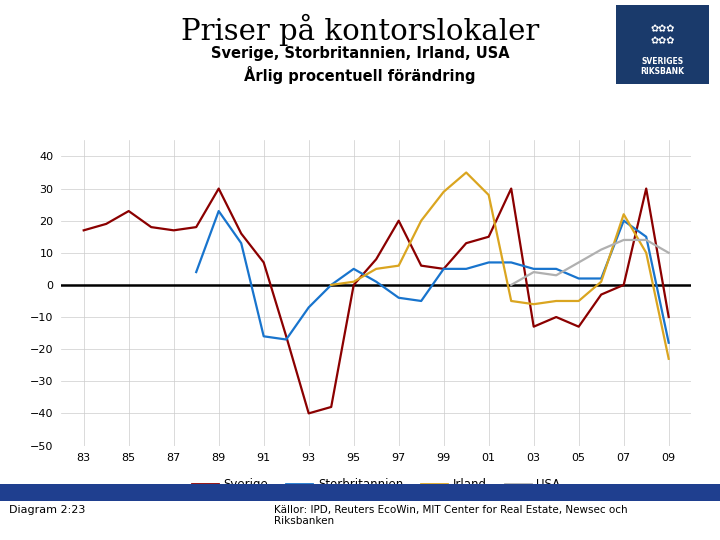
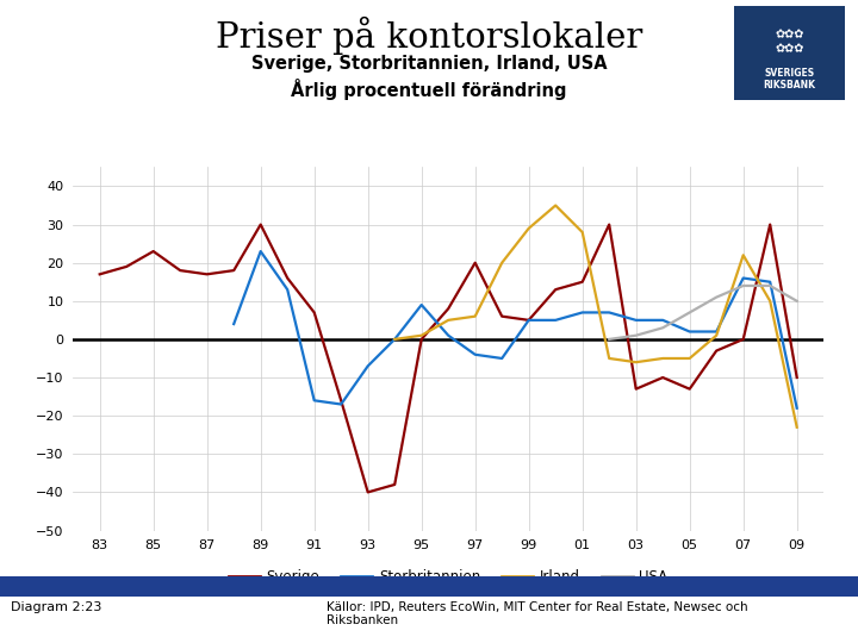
Storbritannien/95: 5 -> 9
USA/03: 4 -> 1
Storbritannien/07: 20 -> 16
